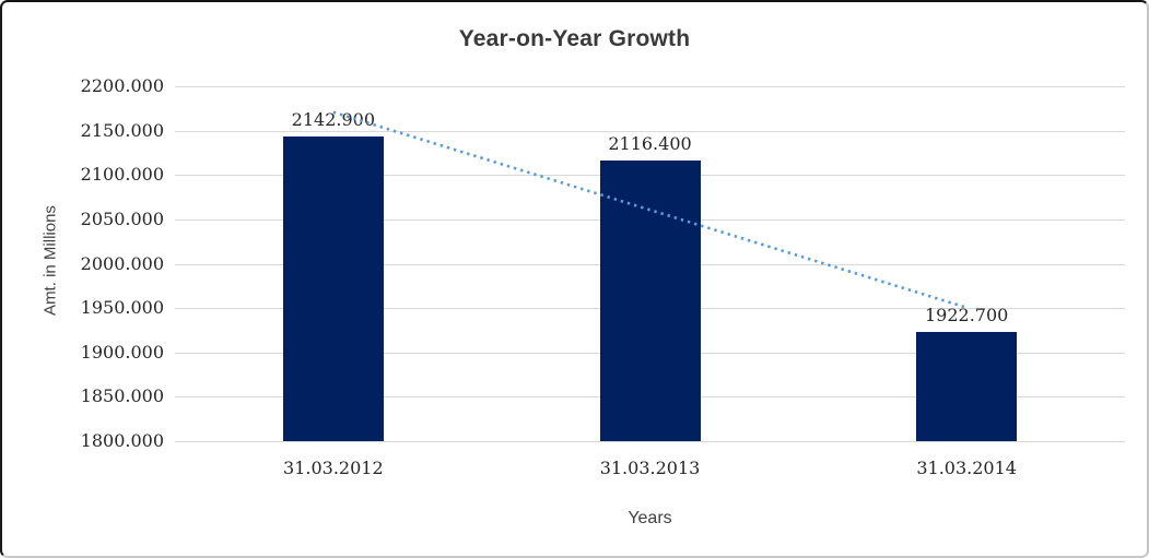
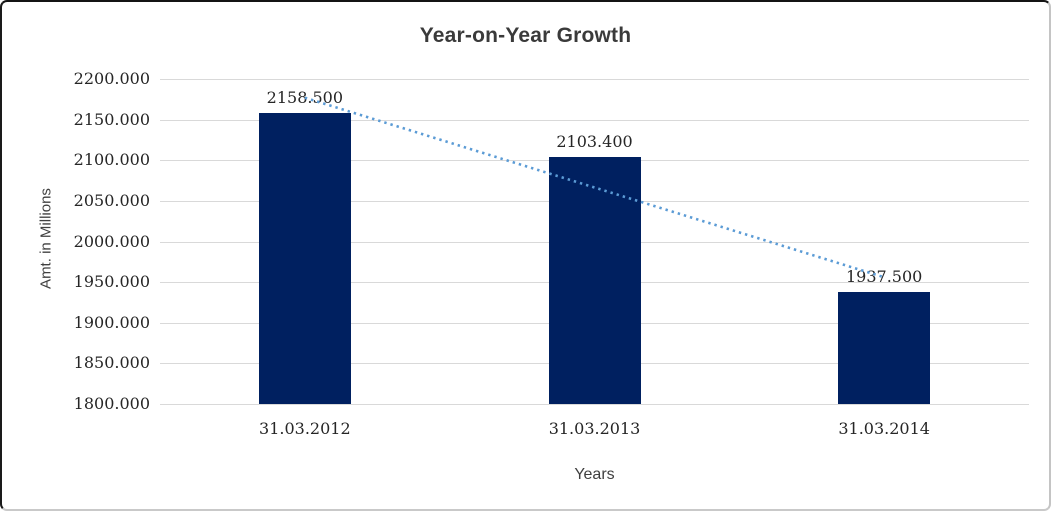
31.03.2012: 2142.900 -> 2158.500
31.03.2013: 2116.400 -> 2103.400
31.03.2014: 1922.700 -> 1937.500
